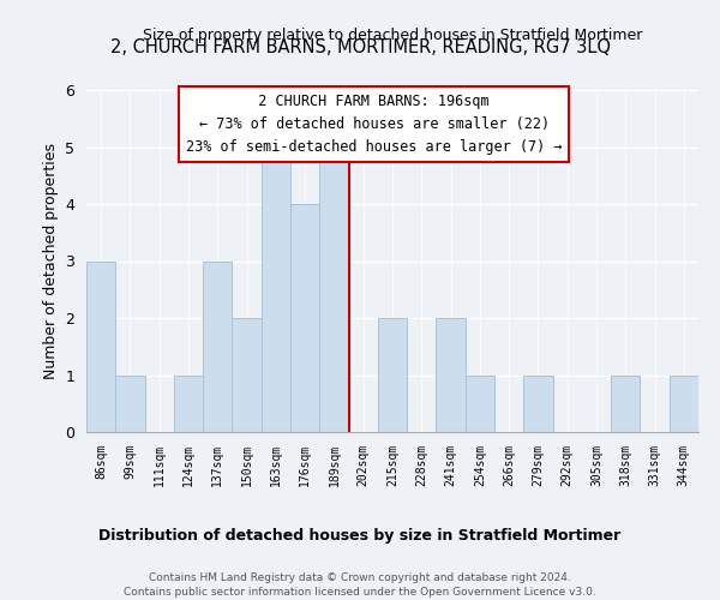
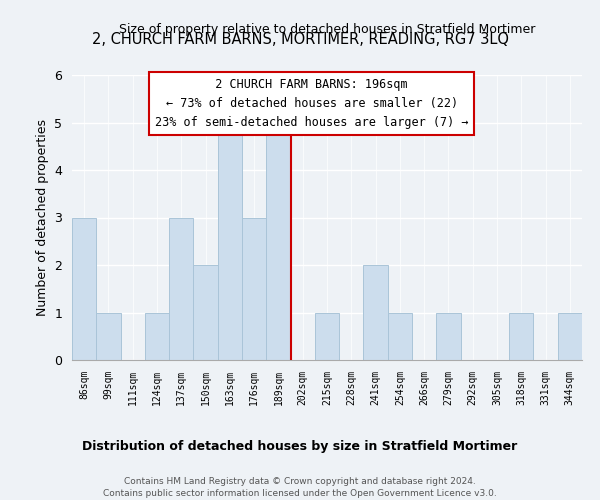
176sqm: 4 -> 3
215sqm: 2 -> 1
